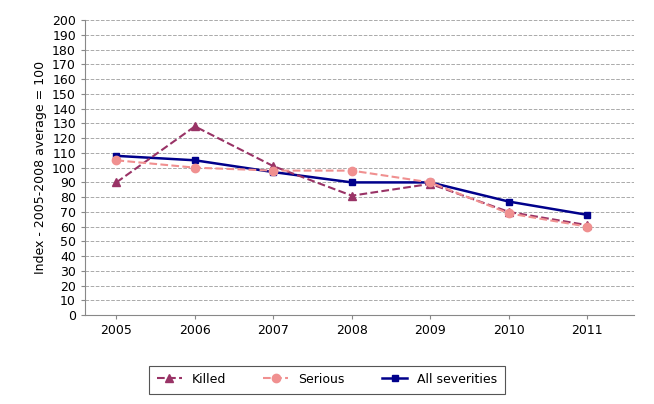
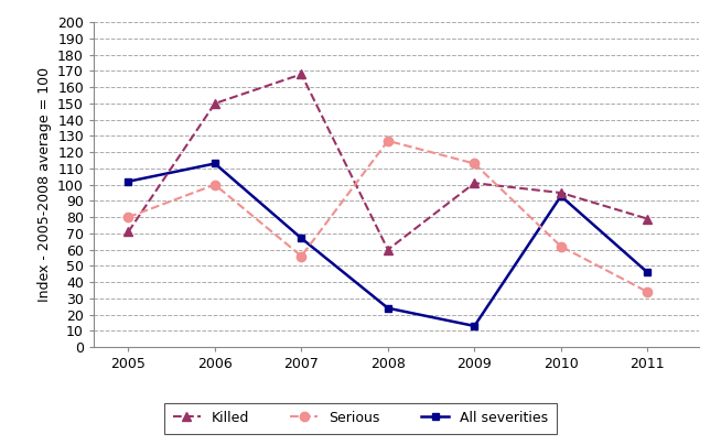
Killed/2005: 90 -> 71
Serious/2005: 105 -> 80
All severities/2005: 108 -> 102
Killed/2006: 128 -> 150
All severities/2006: 105 -> 113
Killed/2007: 101 -> 168
Serious/2007: 98 -> 56
All severities/2007: 97 -> 67
Killed/2008: 81 -> 60
Serious/2008: 98 -> 127
All severities/2008: 90 -> 24
Killed/2009: 89 -> 101
Serious/2009: 90 -> 113
All severities/2009: 90 -> 13
Killed/2010: 70 -> 95
Serious/2010: 69 -> 62
All severities/2010: 77 -> 93
Killed/2011: 61 -> 79
Serious/2011: 60 -> 34
All severities/2011: 68 -> 46
